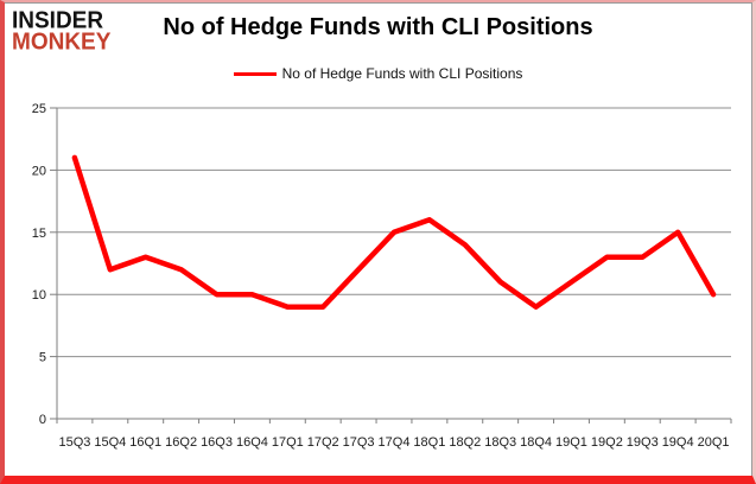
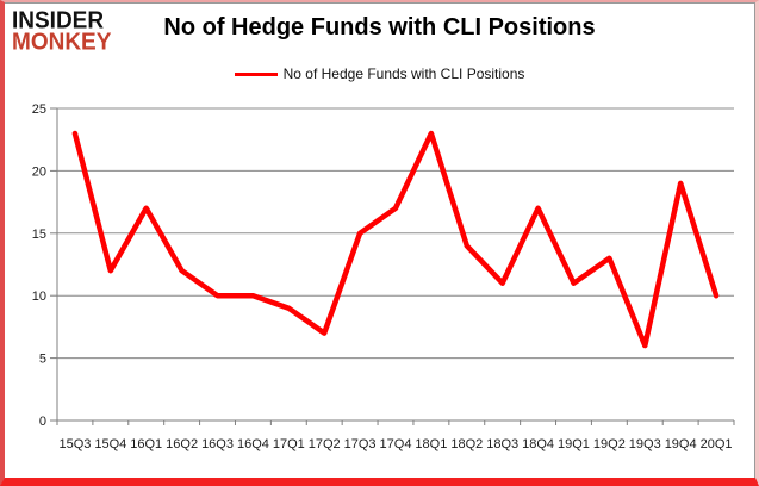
15Q3: 21 -> 23
16Q1: 13 -> 17
17Q2: 9 -> 7
17Q3: 12 -> 15
17Q4: 15 -> 17
18Q1: 16 -> 23
18Q4: 9 -> 17
19Q3: 13 -> 6
19Q4: 15 -> 19
